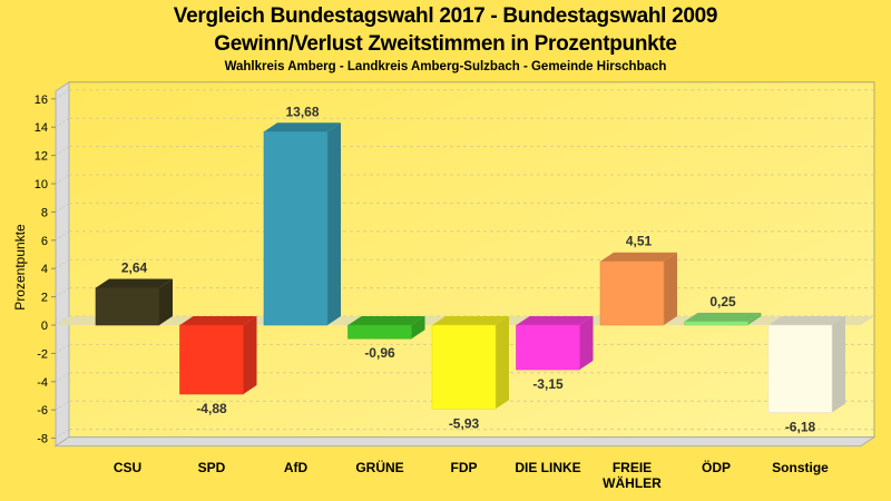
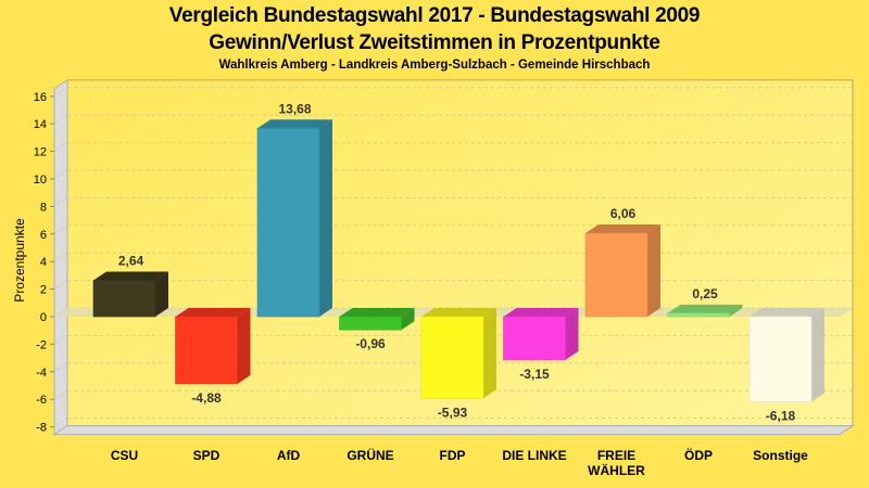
FREIE WÄHLER: 4,51 -> 6,06
